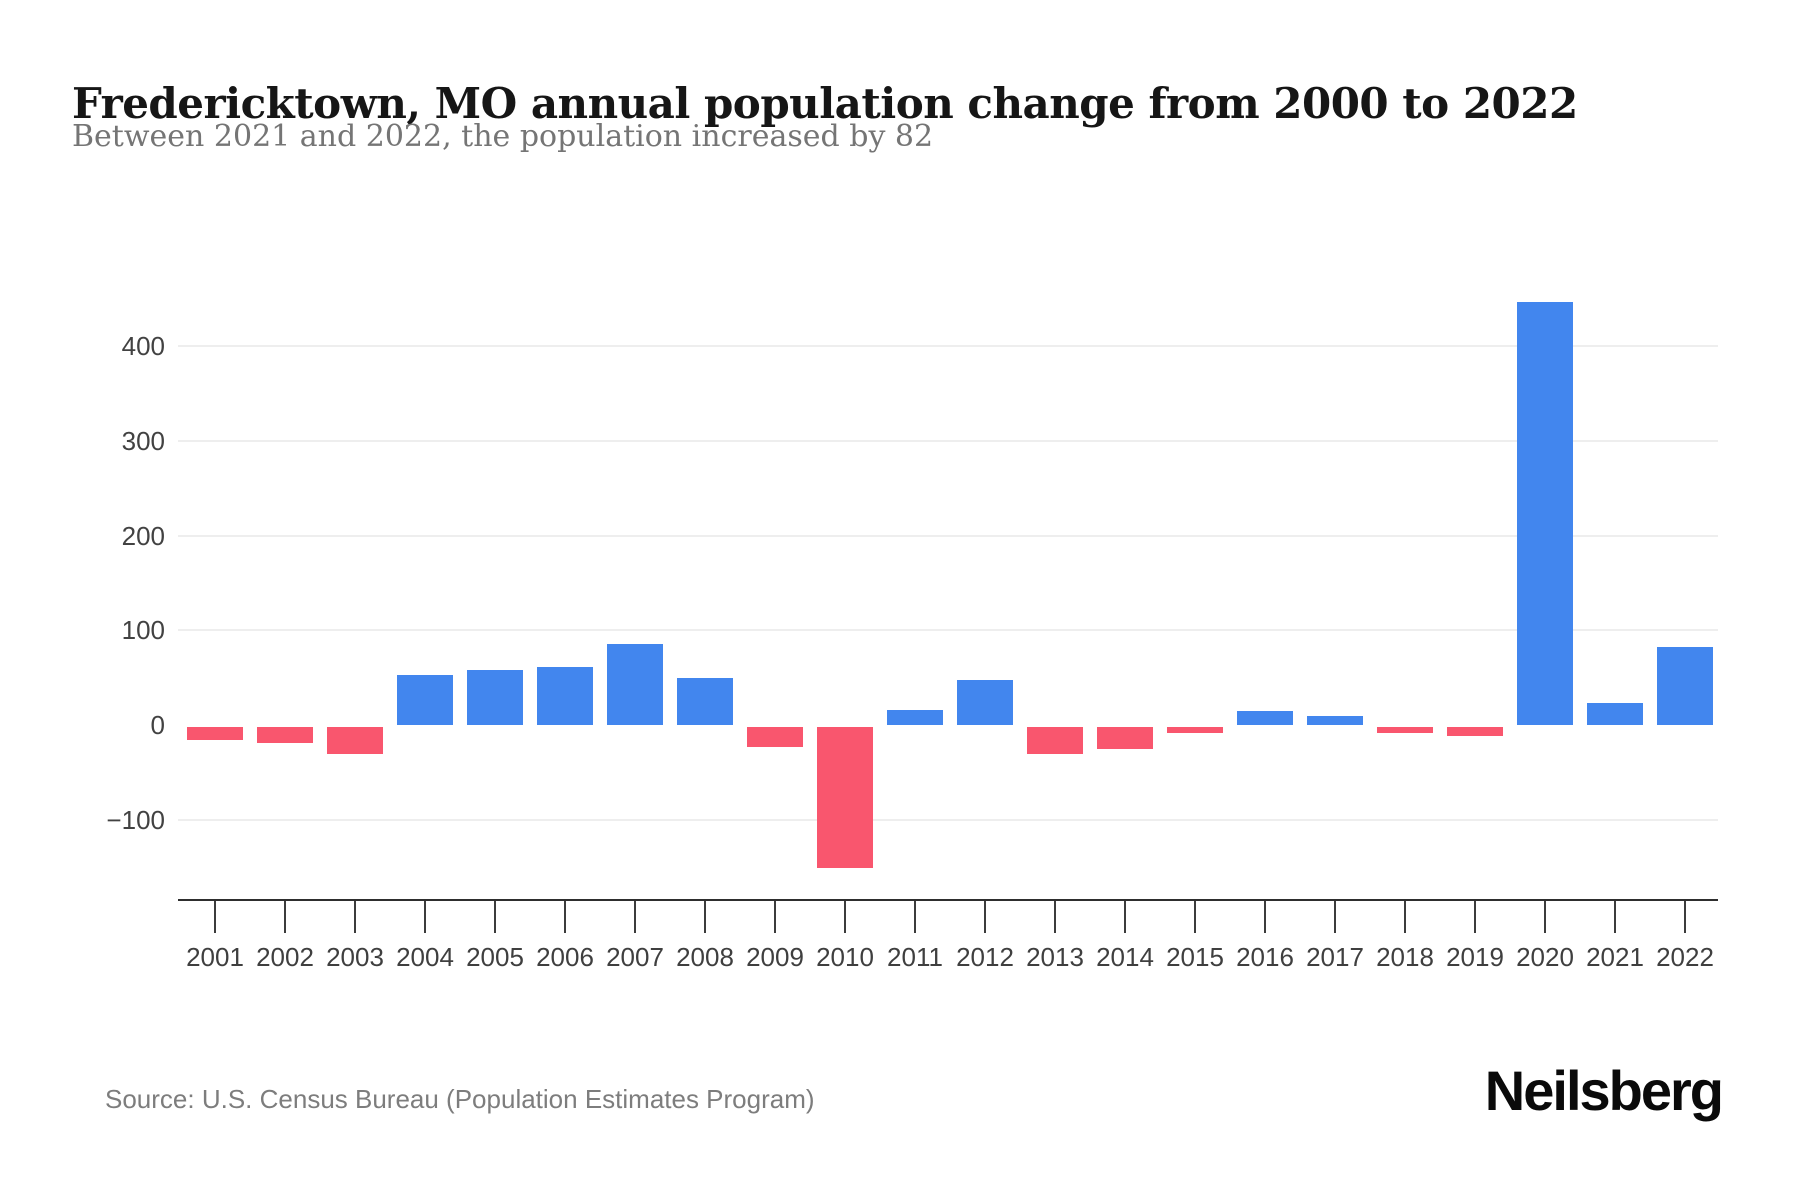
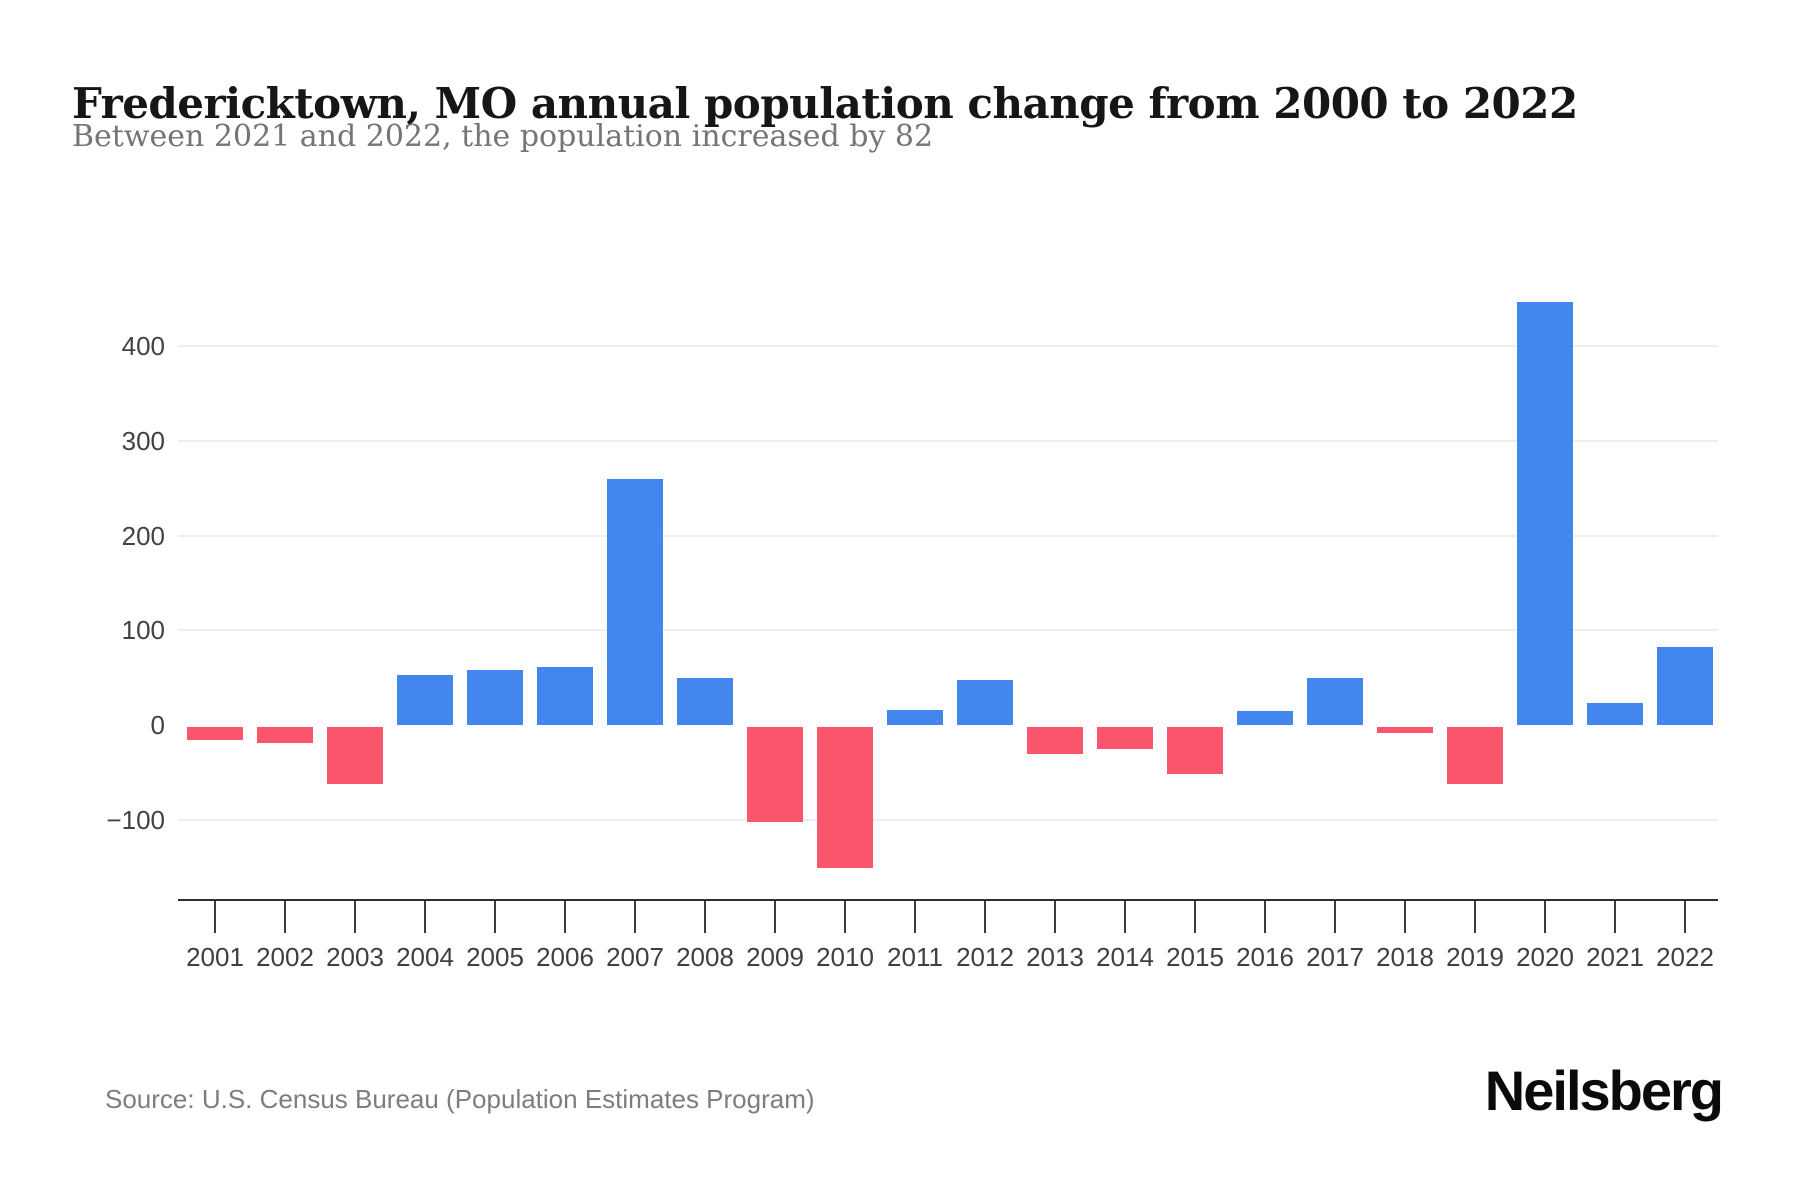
2003: -30 -> -60
2007: 90 -> 260
2009: -20 -> -100
2015: -10 -> -50
2017: 10 -> 50
2019: -10 -> -60
